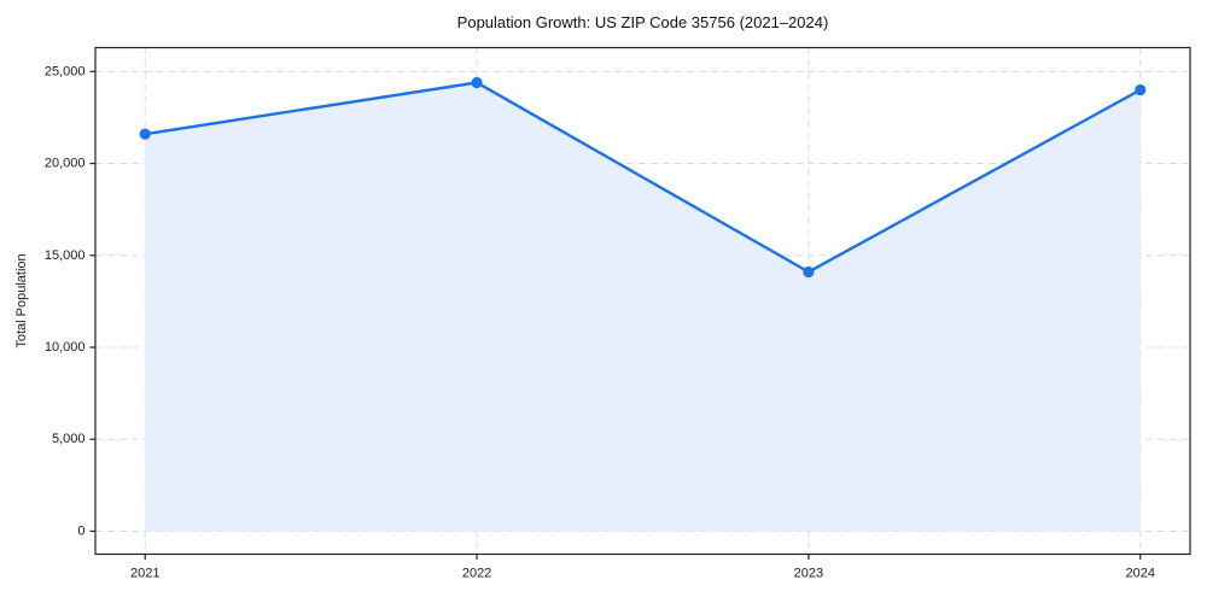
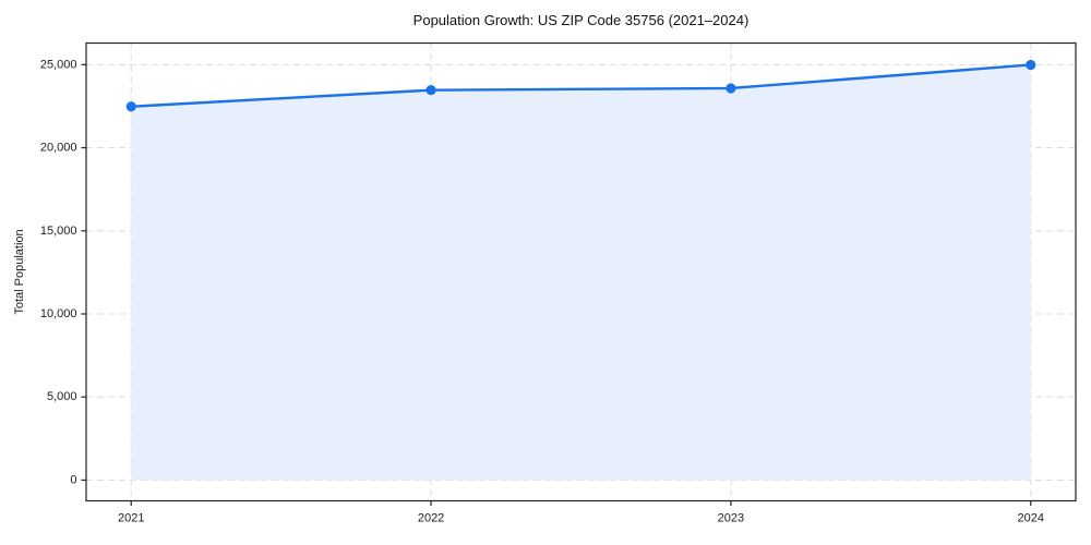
2021: 21600 -> 22500
2022: 24400 -> 23500
2023: 14100 -> 23600
2024: 24000 -> 25000
